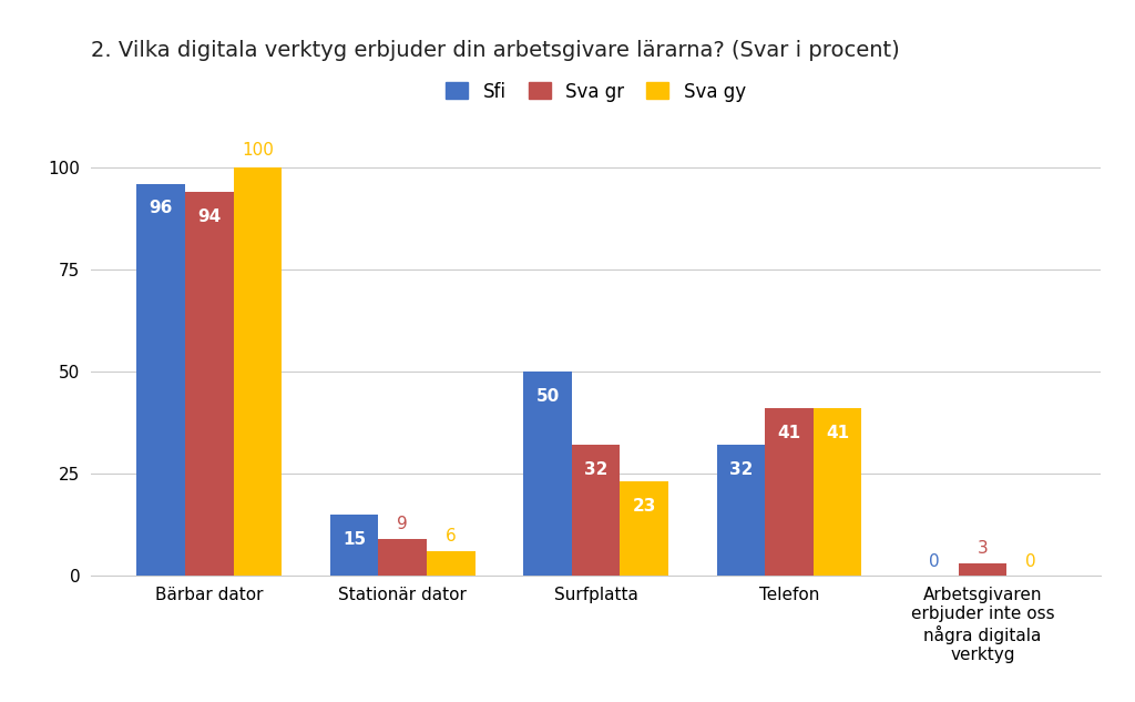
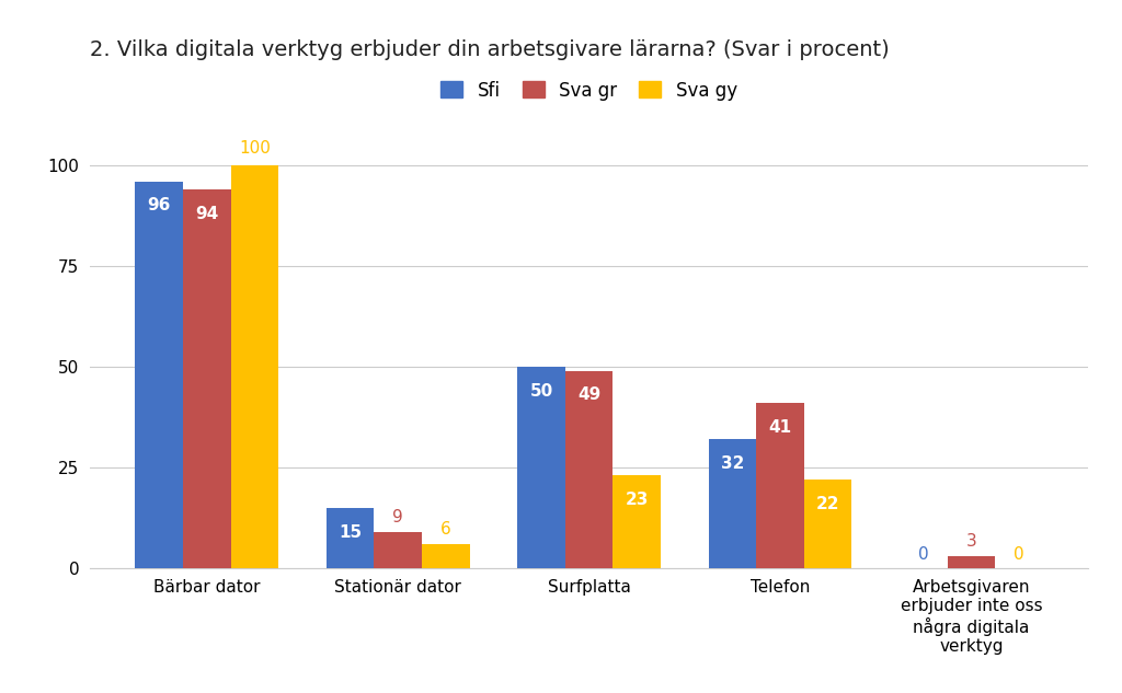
Sva gr/Surfplatta: 32 -> 49
Sva gy/Telefon: 41 -> 22
